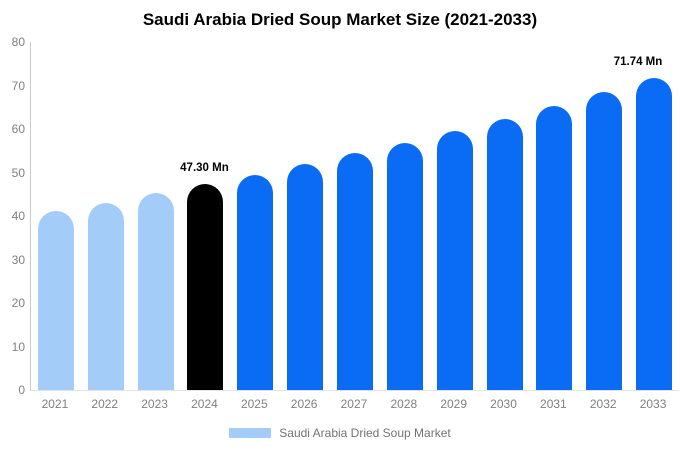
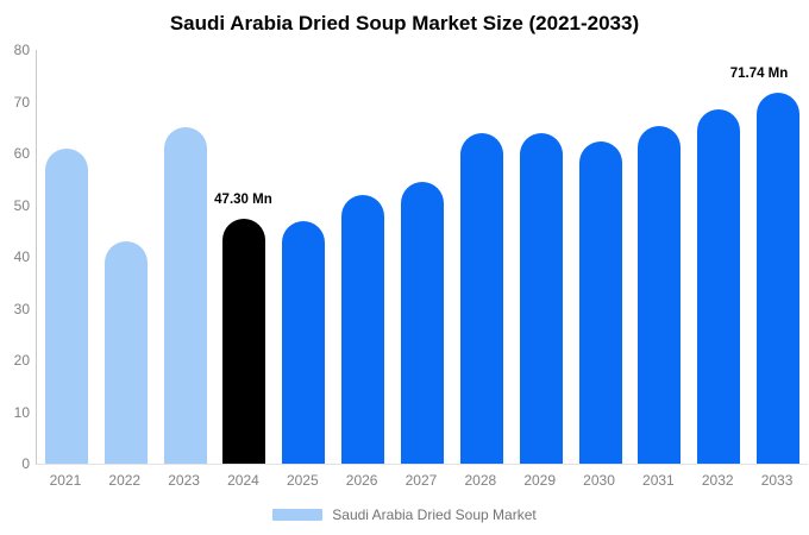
2021: 41 -> 61
2023: 45 -> 65
2025: 50 -> 47
2028: 57 -> 64
2029: 60 -> 64
